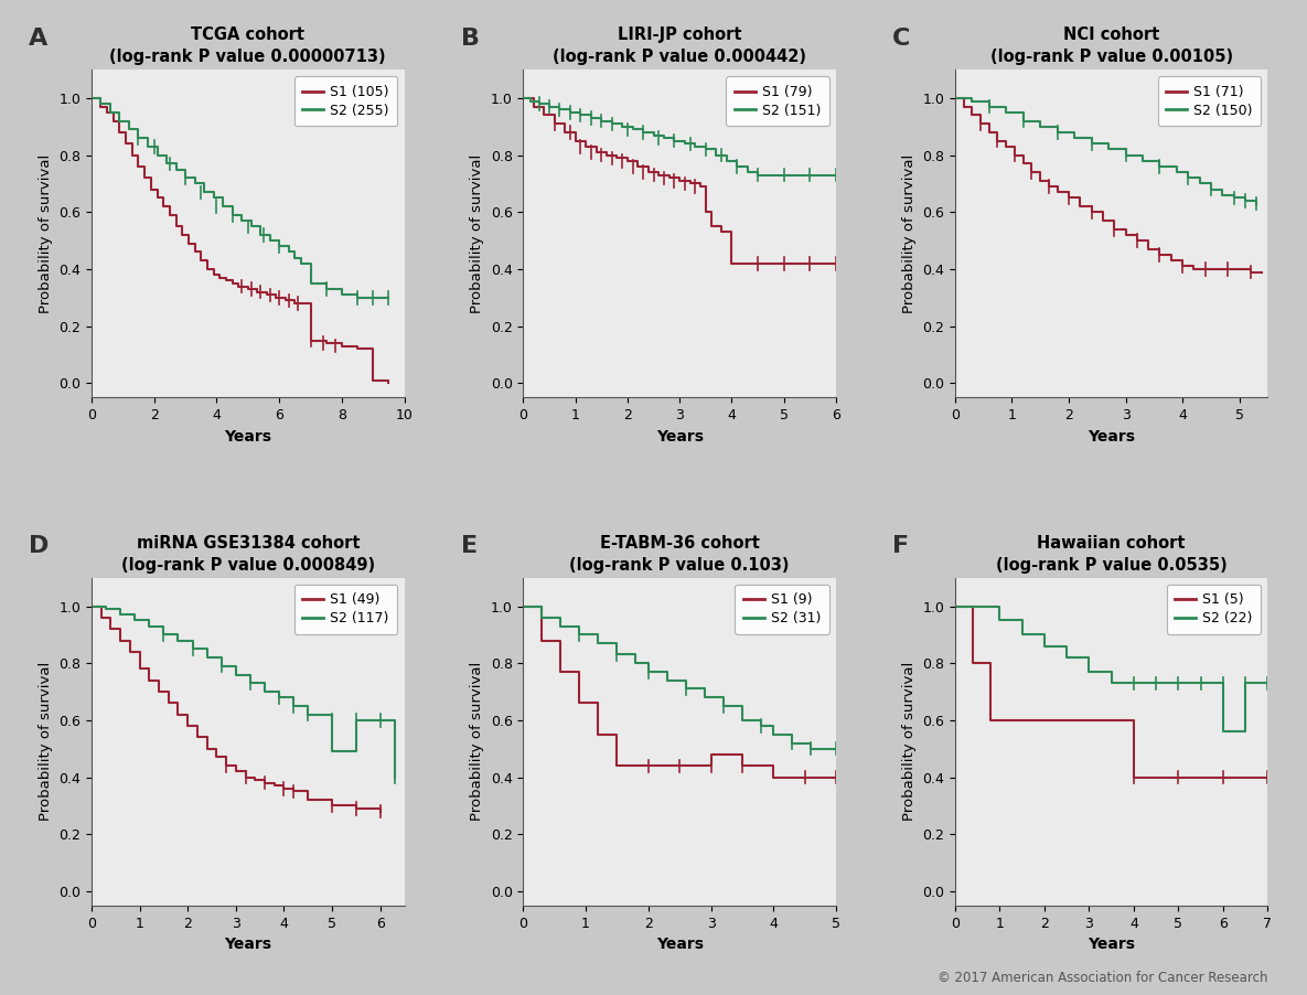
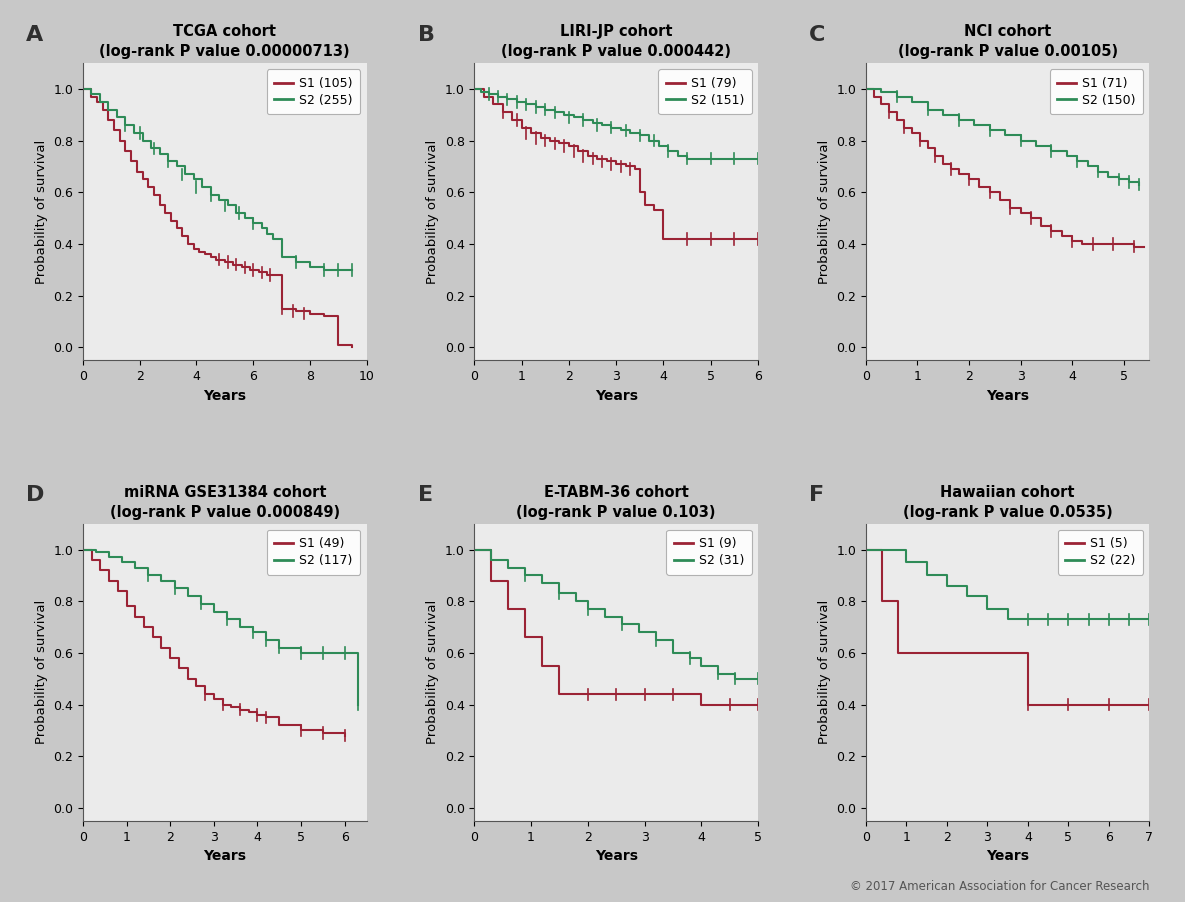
miRNA GSE31384 cohort (log-rank P value 0.000849)/S2 (117)/5: 0.49 -> 0.60
E-TABM-36 cohort (log-rank P value 0.103)/S1 (9)/3: 0.48 -> 0.44
Hawaiian cohort (log-rank P value 0.0535)/S2 (22)/6: 0.56 -> 0.73
